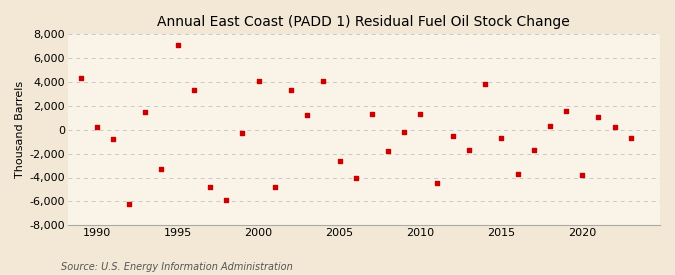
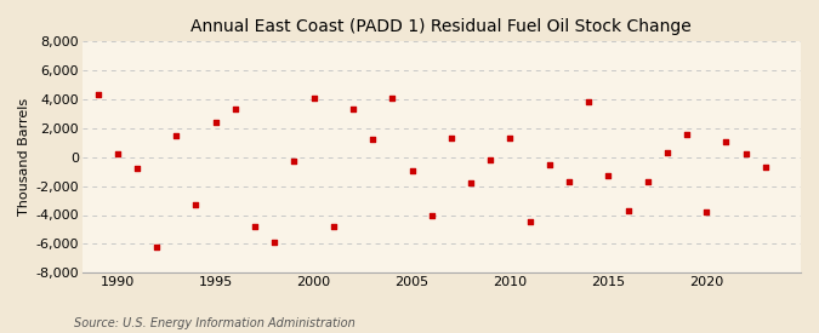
1995: 7,100 -> 2,400
2005: -2,600 -> -900
2015: -700 -> -1,300
